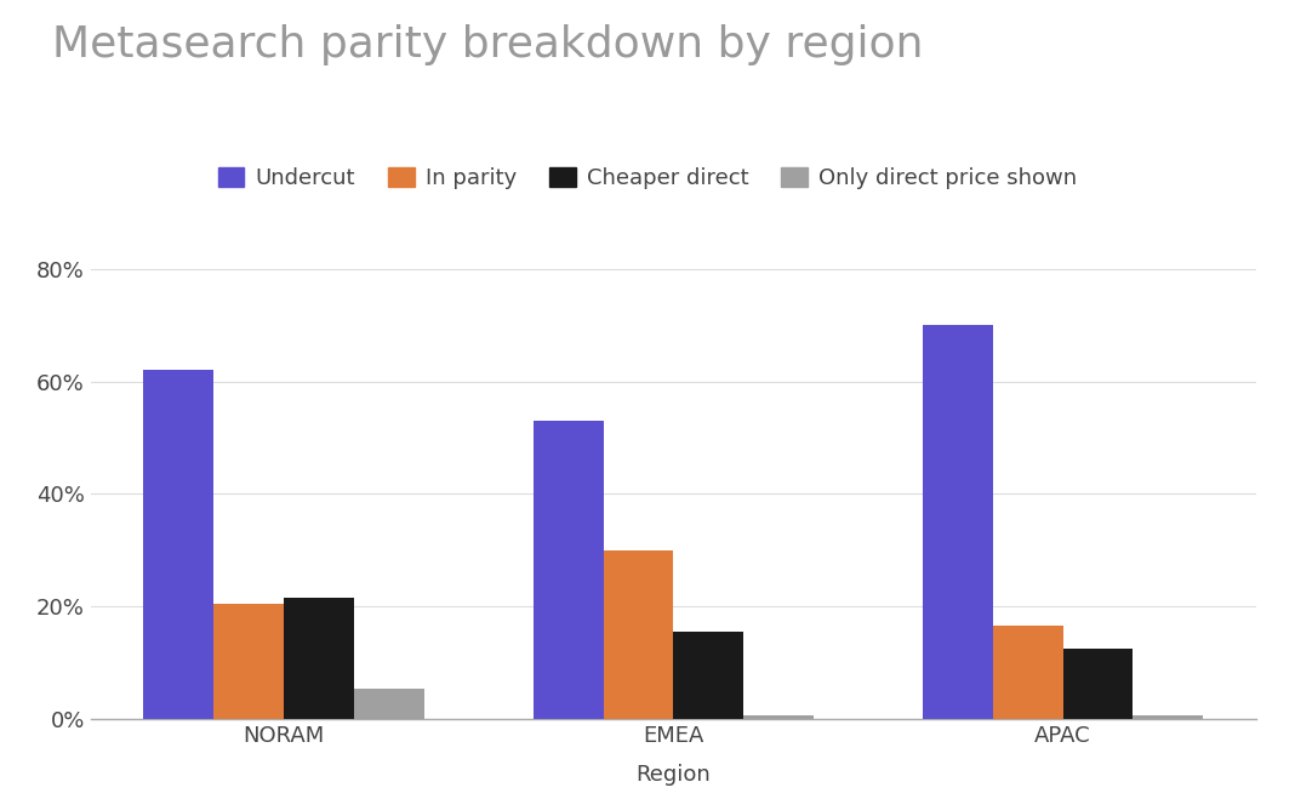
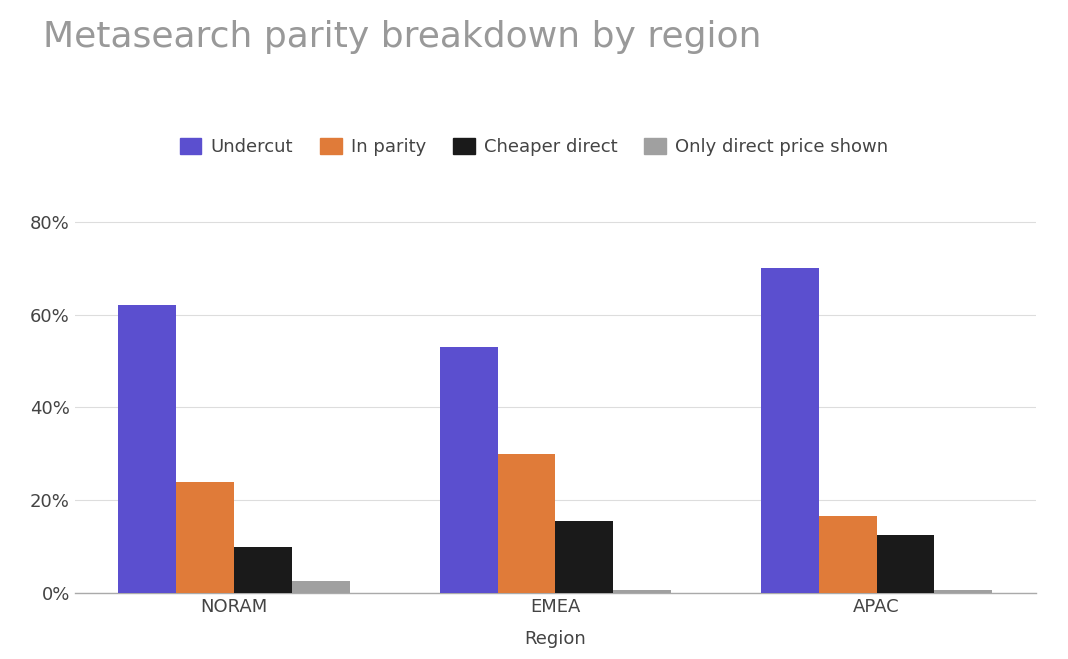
In parity/NORAM: 20.5% -> 24.0%
Cheaper direct/NORAM: 21.5% -> 10.0%
Only direct price shown/NORAM: 5.5% -> 2.5%
